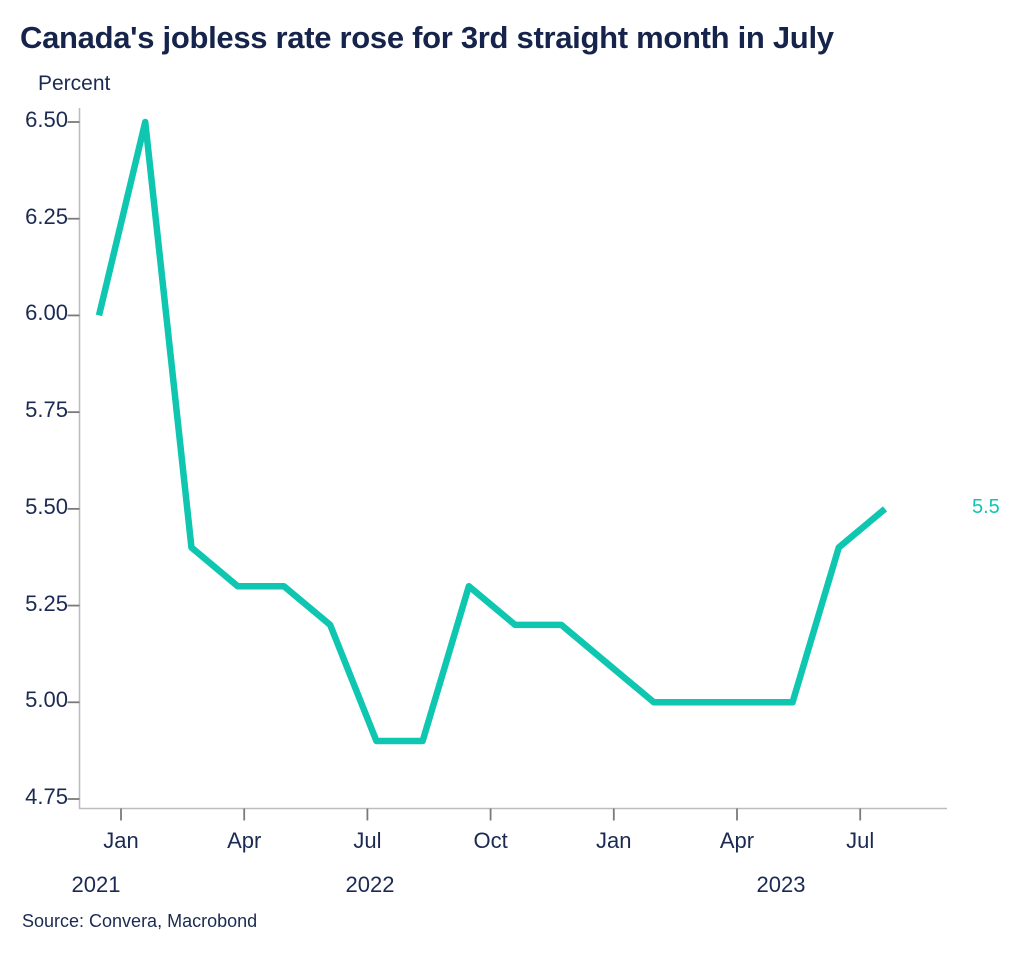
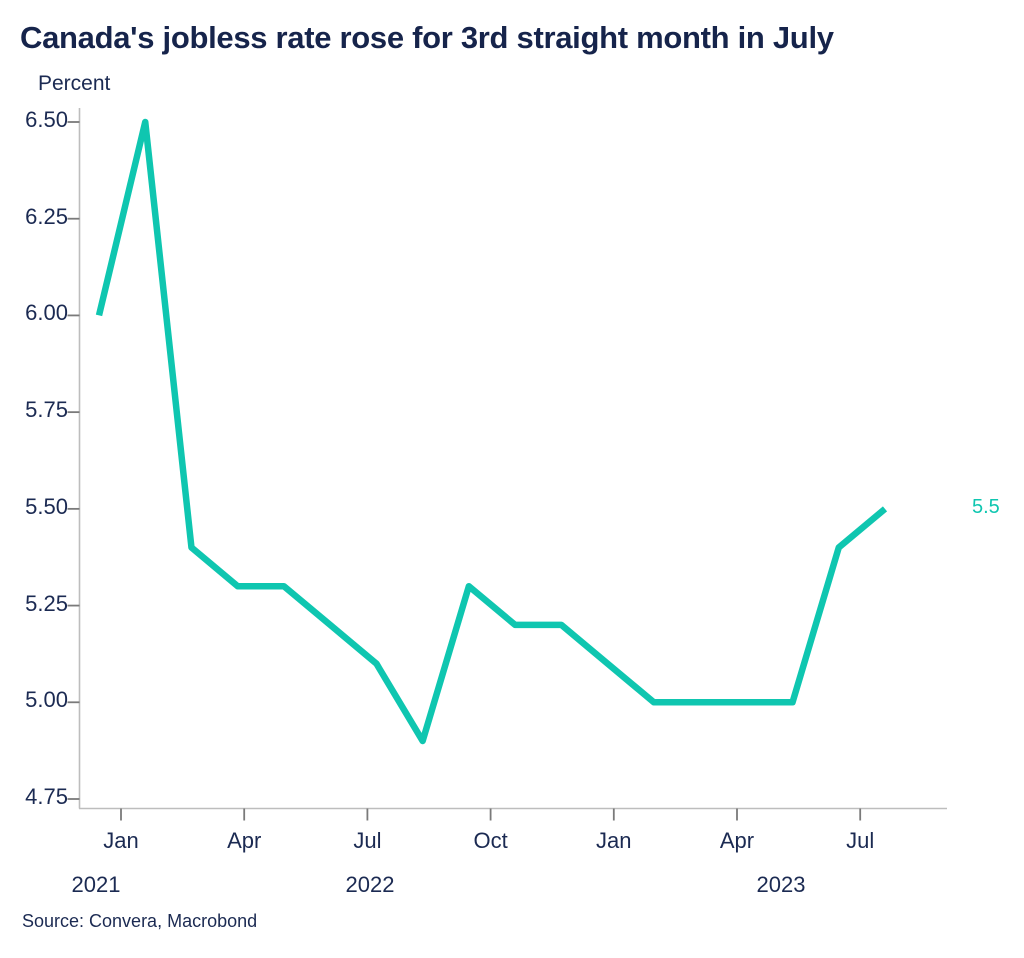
Jul 2021: 4.9 -> 5.1
